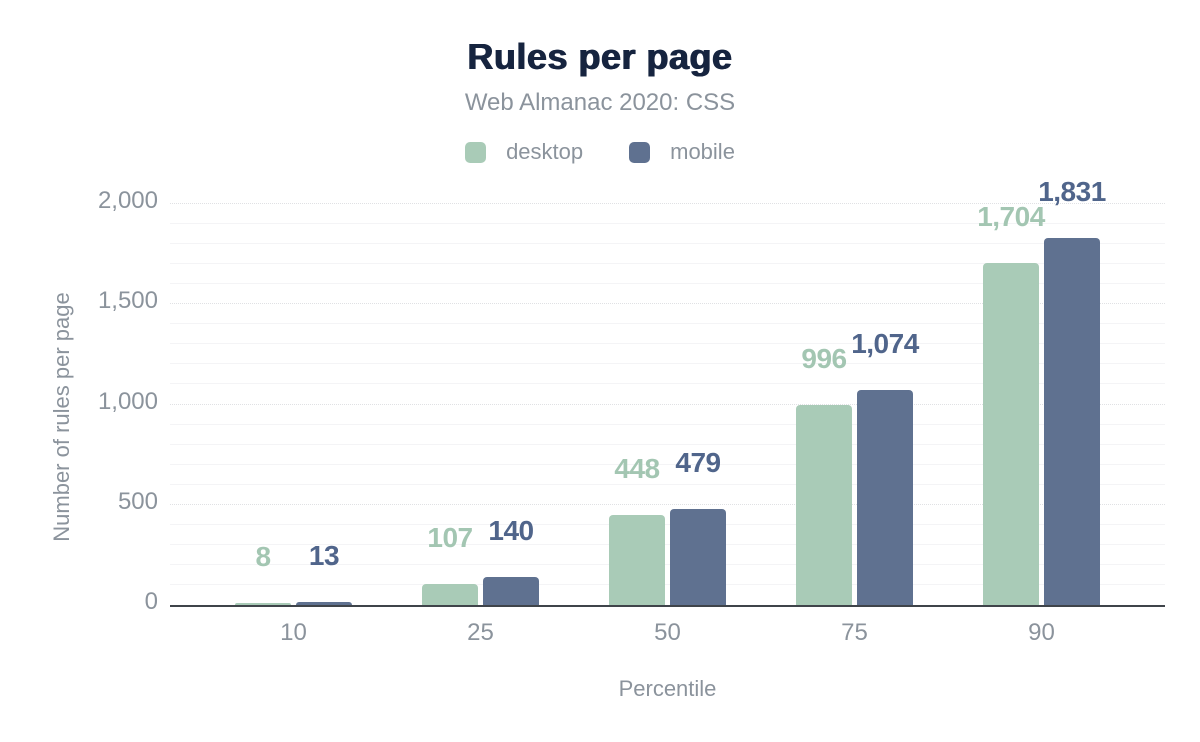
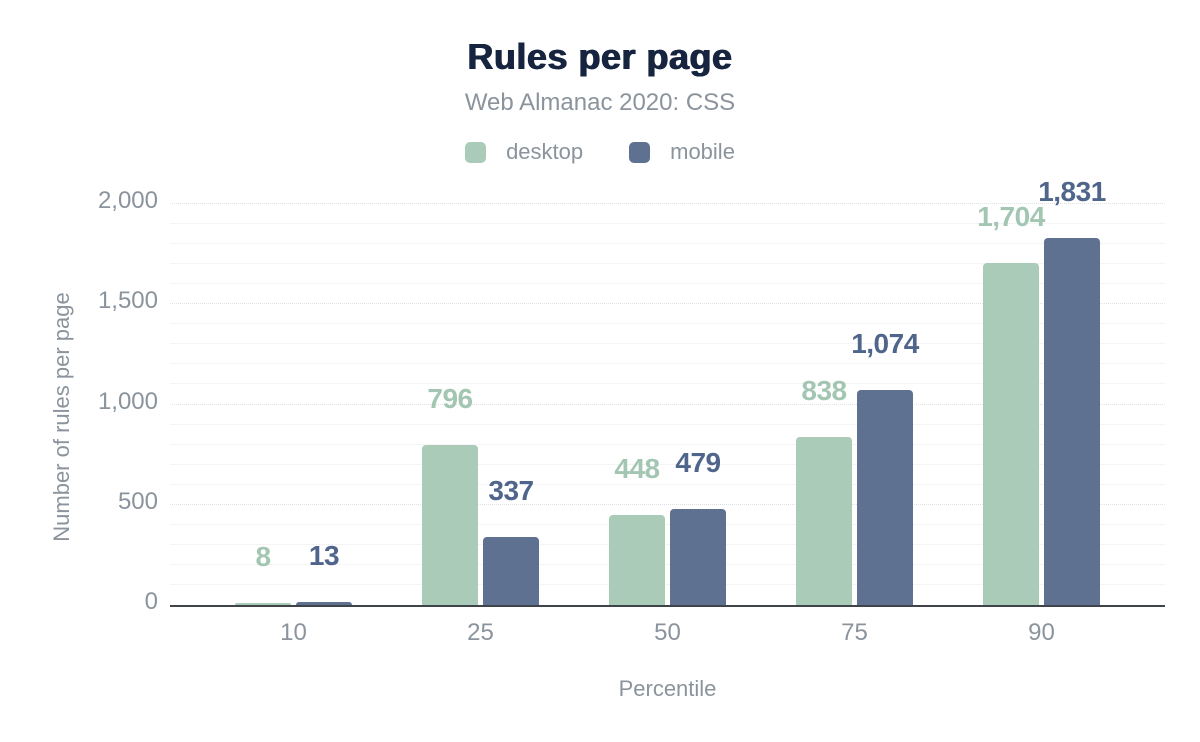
desktop/25: 107 -> 796
mobile/25: 140 -> 337
desktop/75: 996 -> 838
